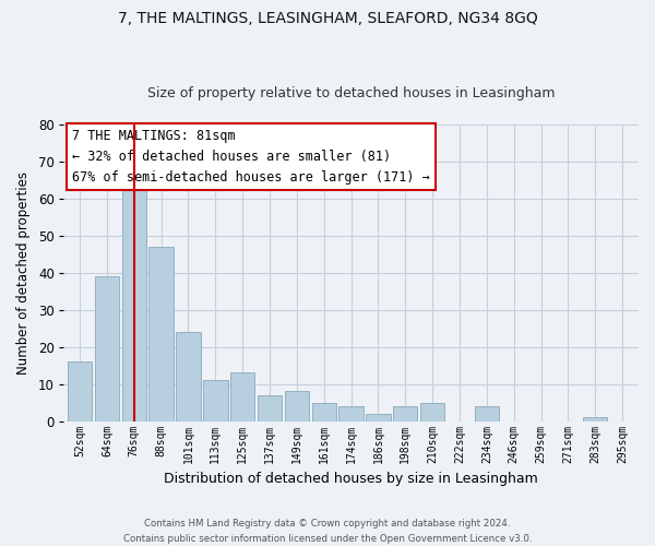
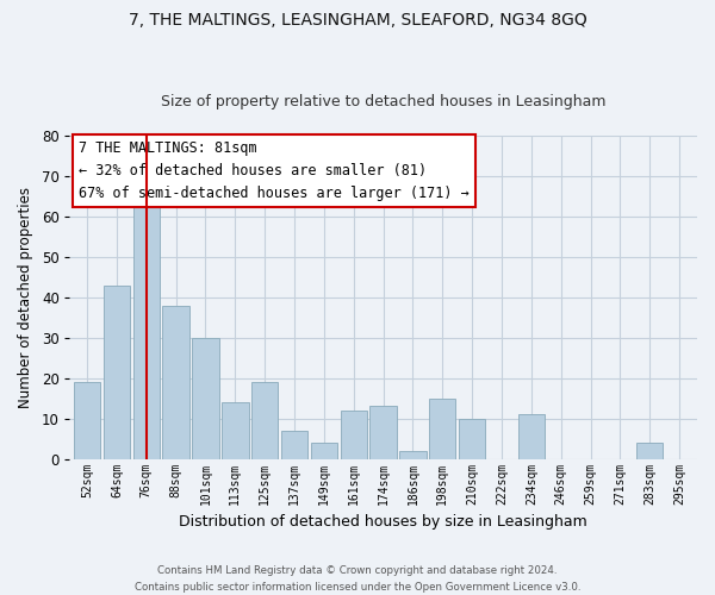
52sqm: 16 -> 19
64sqm: 39 -> 43
88sqm: 47 -> 38
101sqm: 24 -> 30
113sqm: 11 -> 14
125sqm: 13 -> 19
149sqm: 8 -> 4
161sqm: 5 -> 12
174sqm: 4 -> 13
198sqm: 4 -> 15
210sqm: 5 -> 10
234sqm: 4 -> 11
283sqm: 1 -> 4
